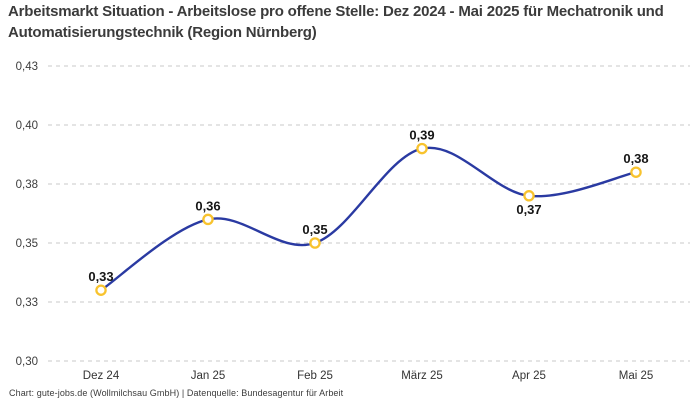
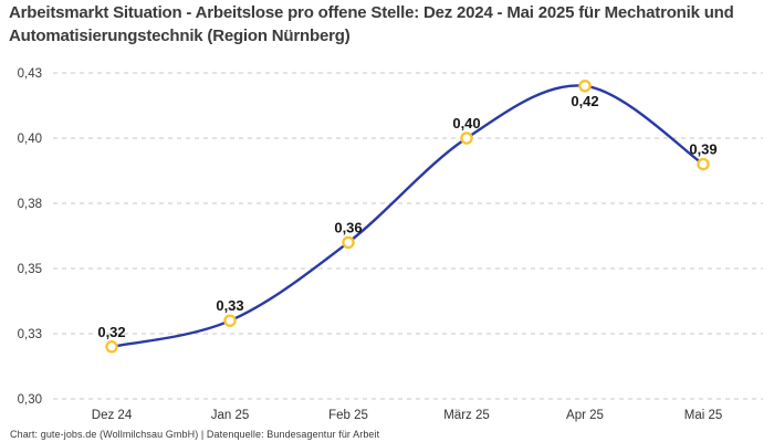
Dez 24: 0,33 -> 0,32
Jan 25: 0,36 -> 0,33
Feb 25: 0,35 -> 0,36
März 25: 0,39 -> 0,40
Apr 25: 0,37 -> 0,42
Mai 25: 0,38 -> 0,39
